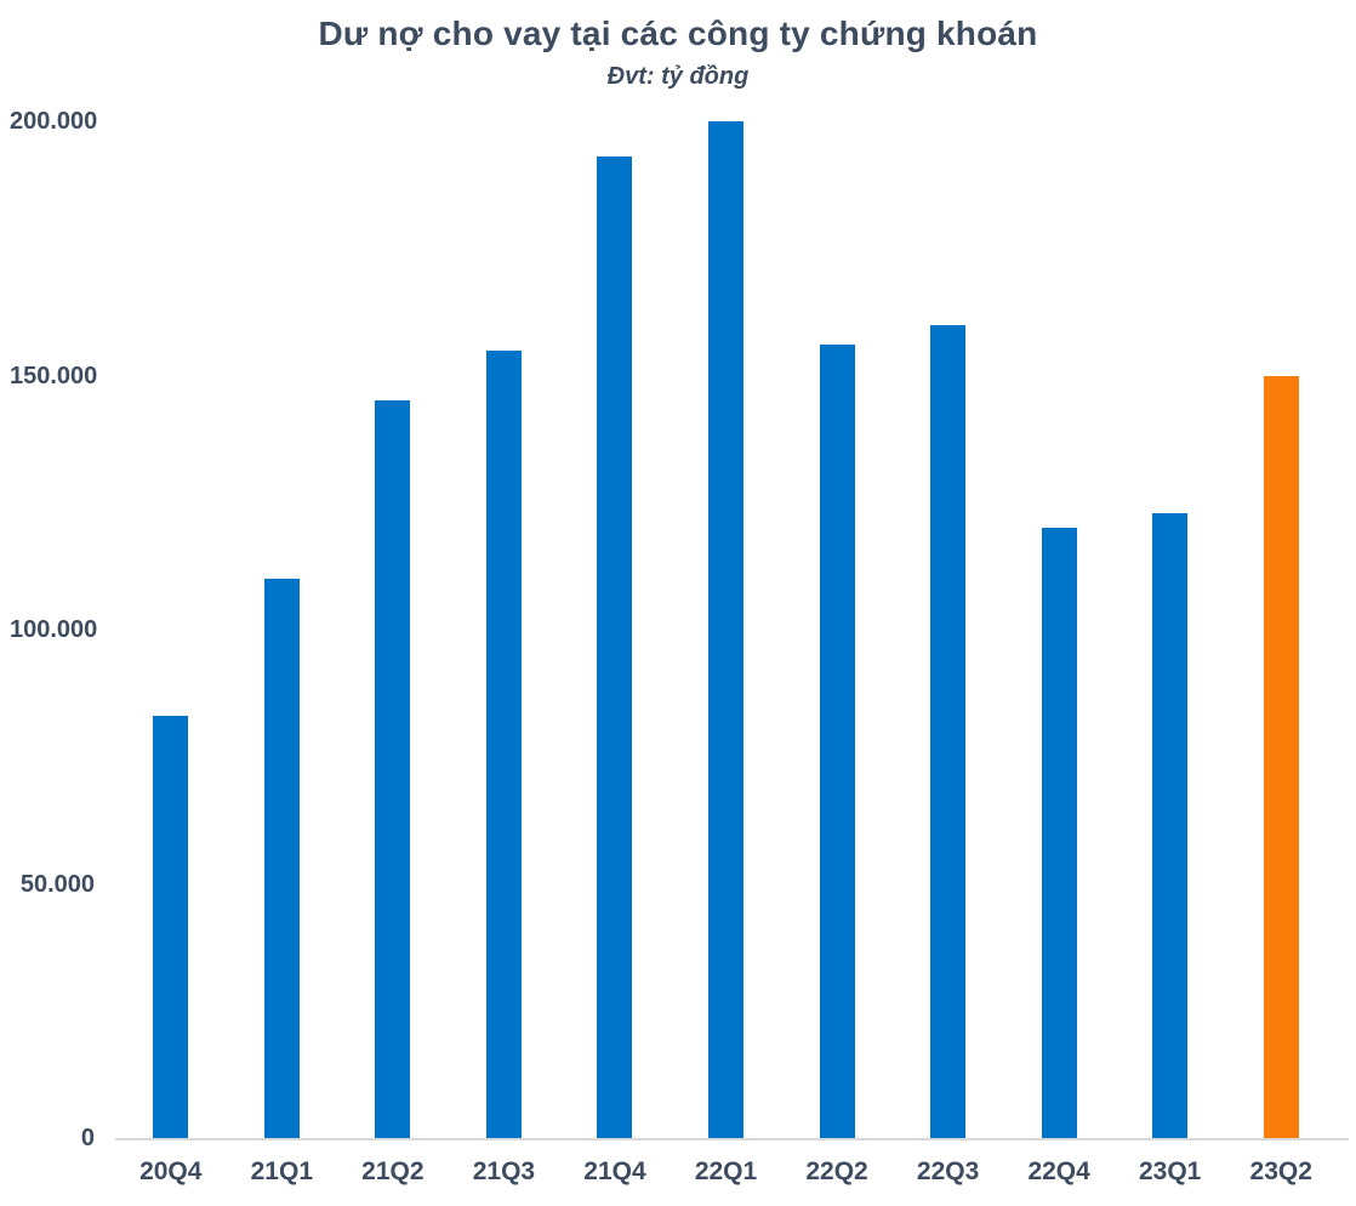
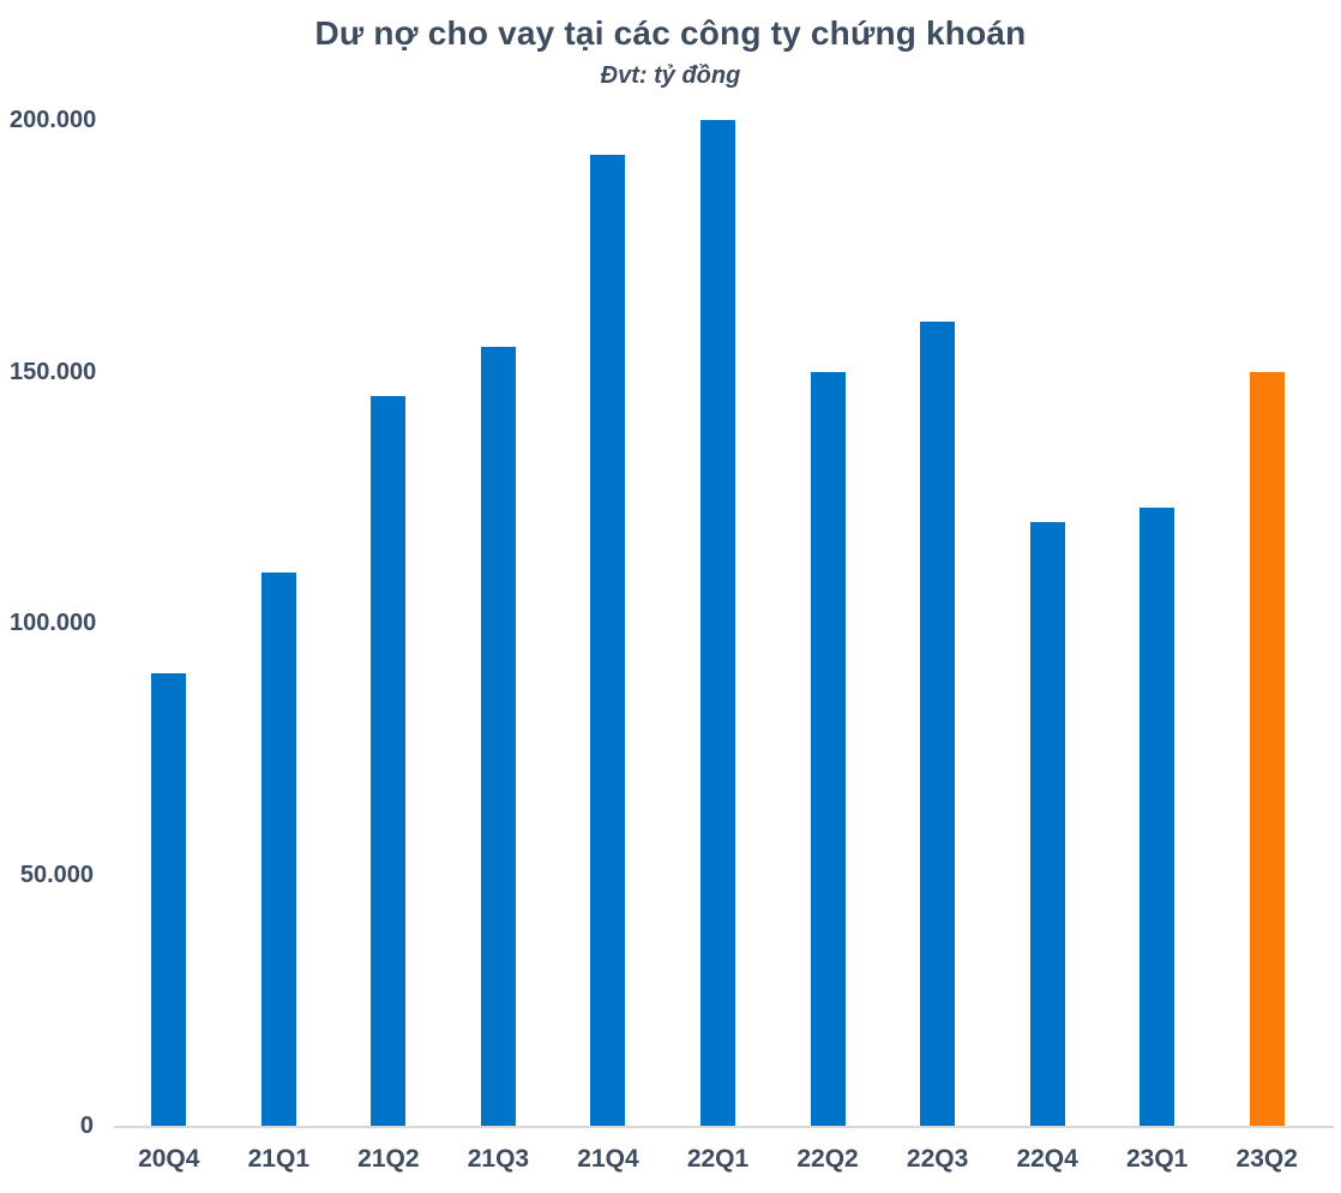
20Q4: 83000 -> 90000
22Q2: 156000 -> 150000
